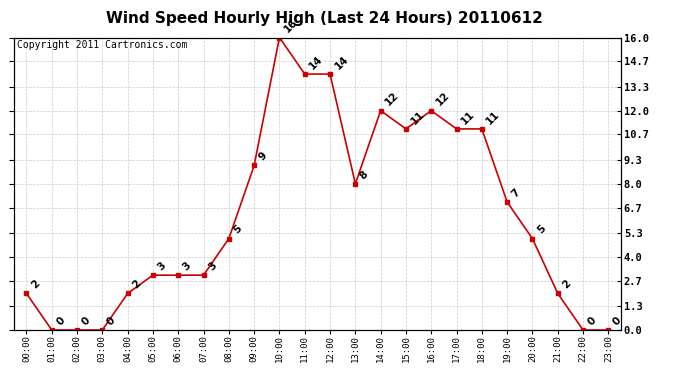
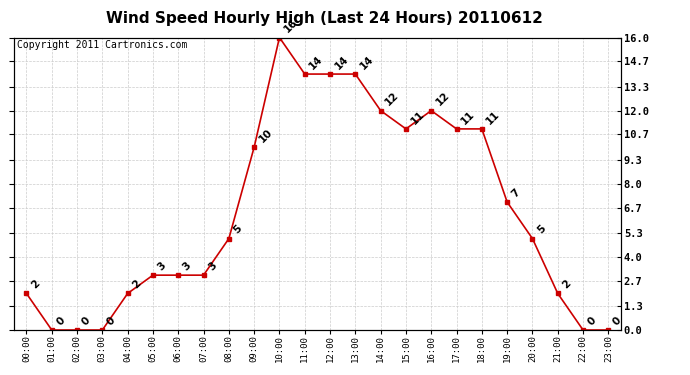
09:00: 9 -> 10
13:00: 8 -> 14
